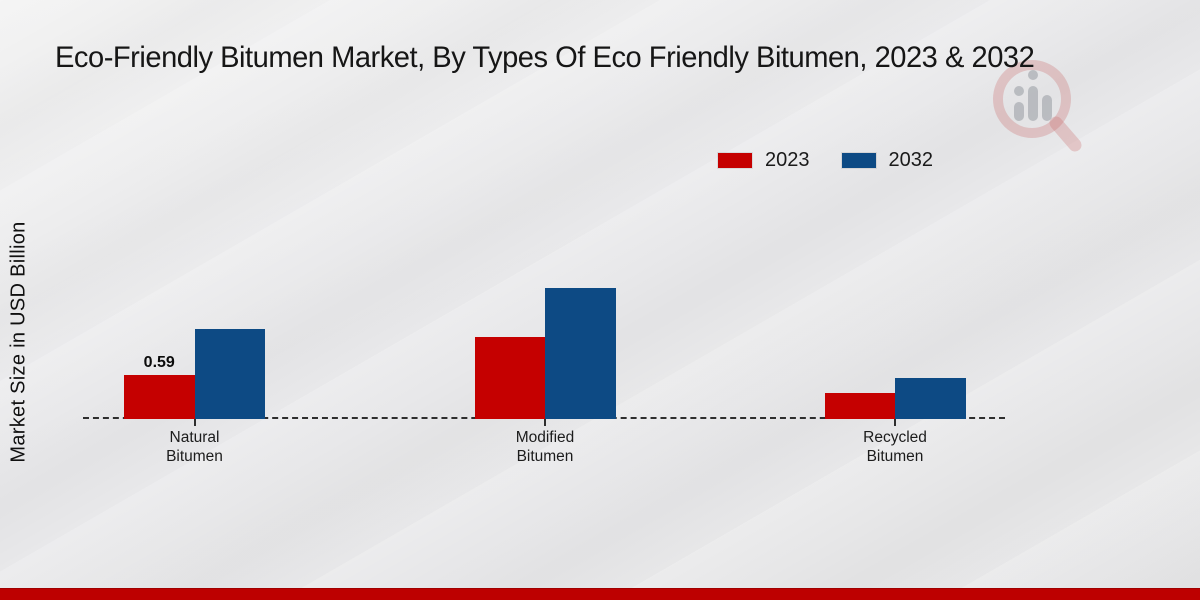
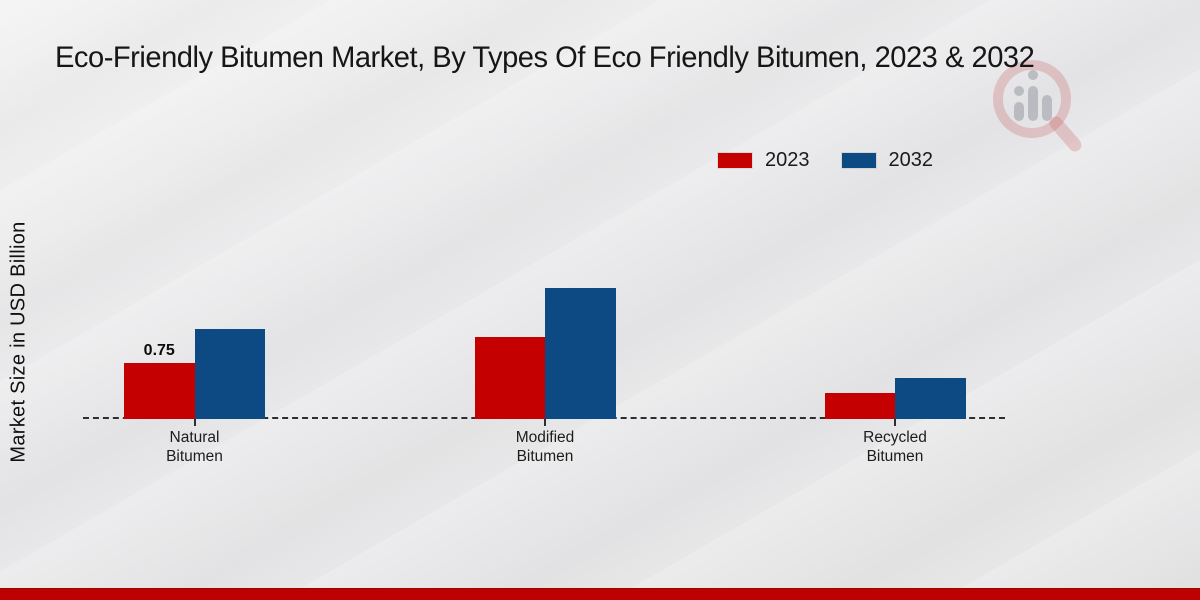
2023/Natural Bitumen: 0.59 -> 0.75
